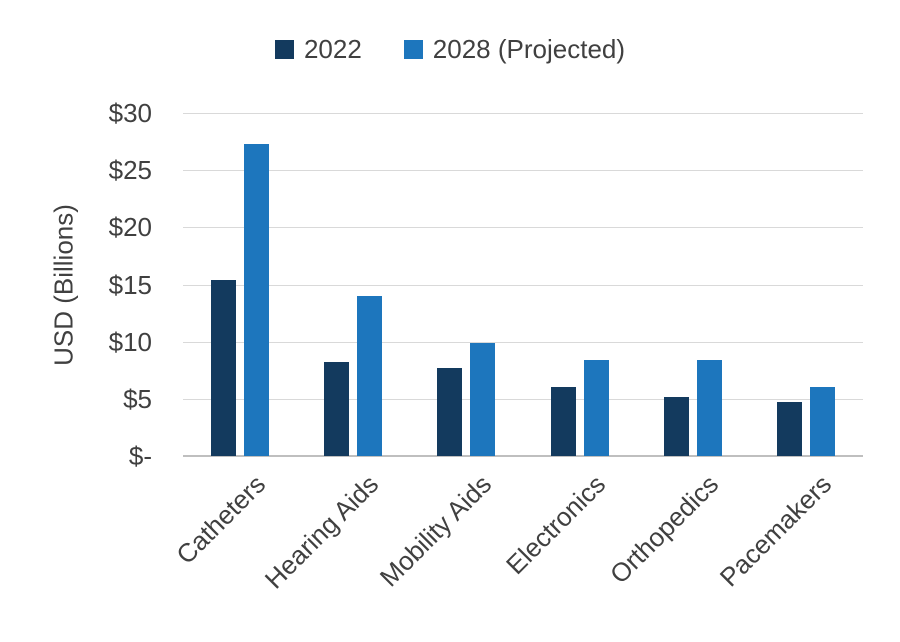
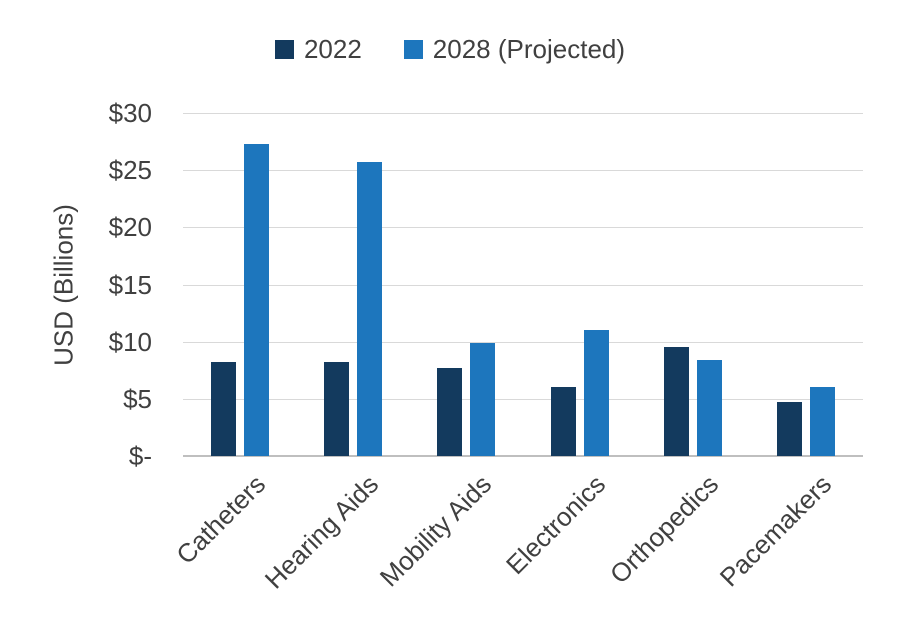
2022/Catheters: $15.4 -> $8.2
2028 (Projected)/Hearing Aids: $14.0 -> $25.7
2028 (Projected)/Electronics: $8.4 -> $11.0
2022/Orthopedics: $5.2 -> $9.5
